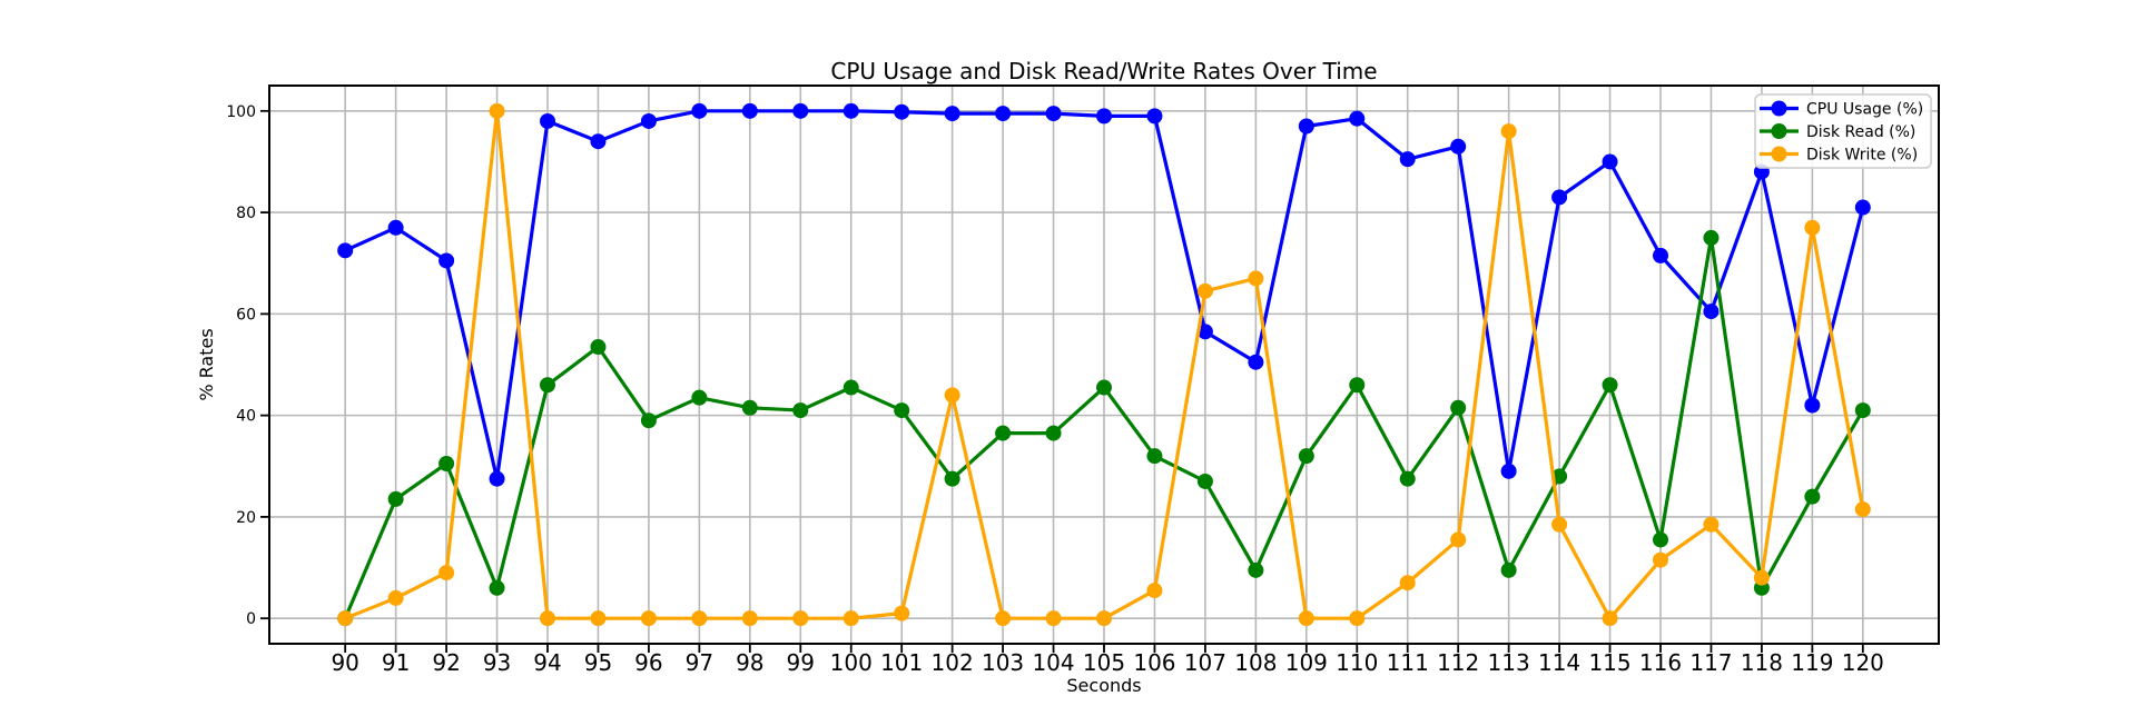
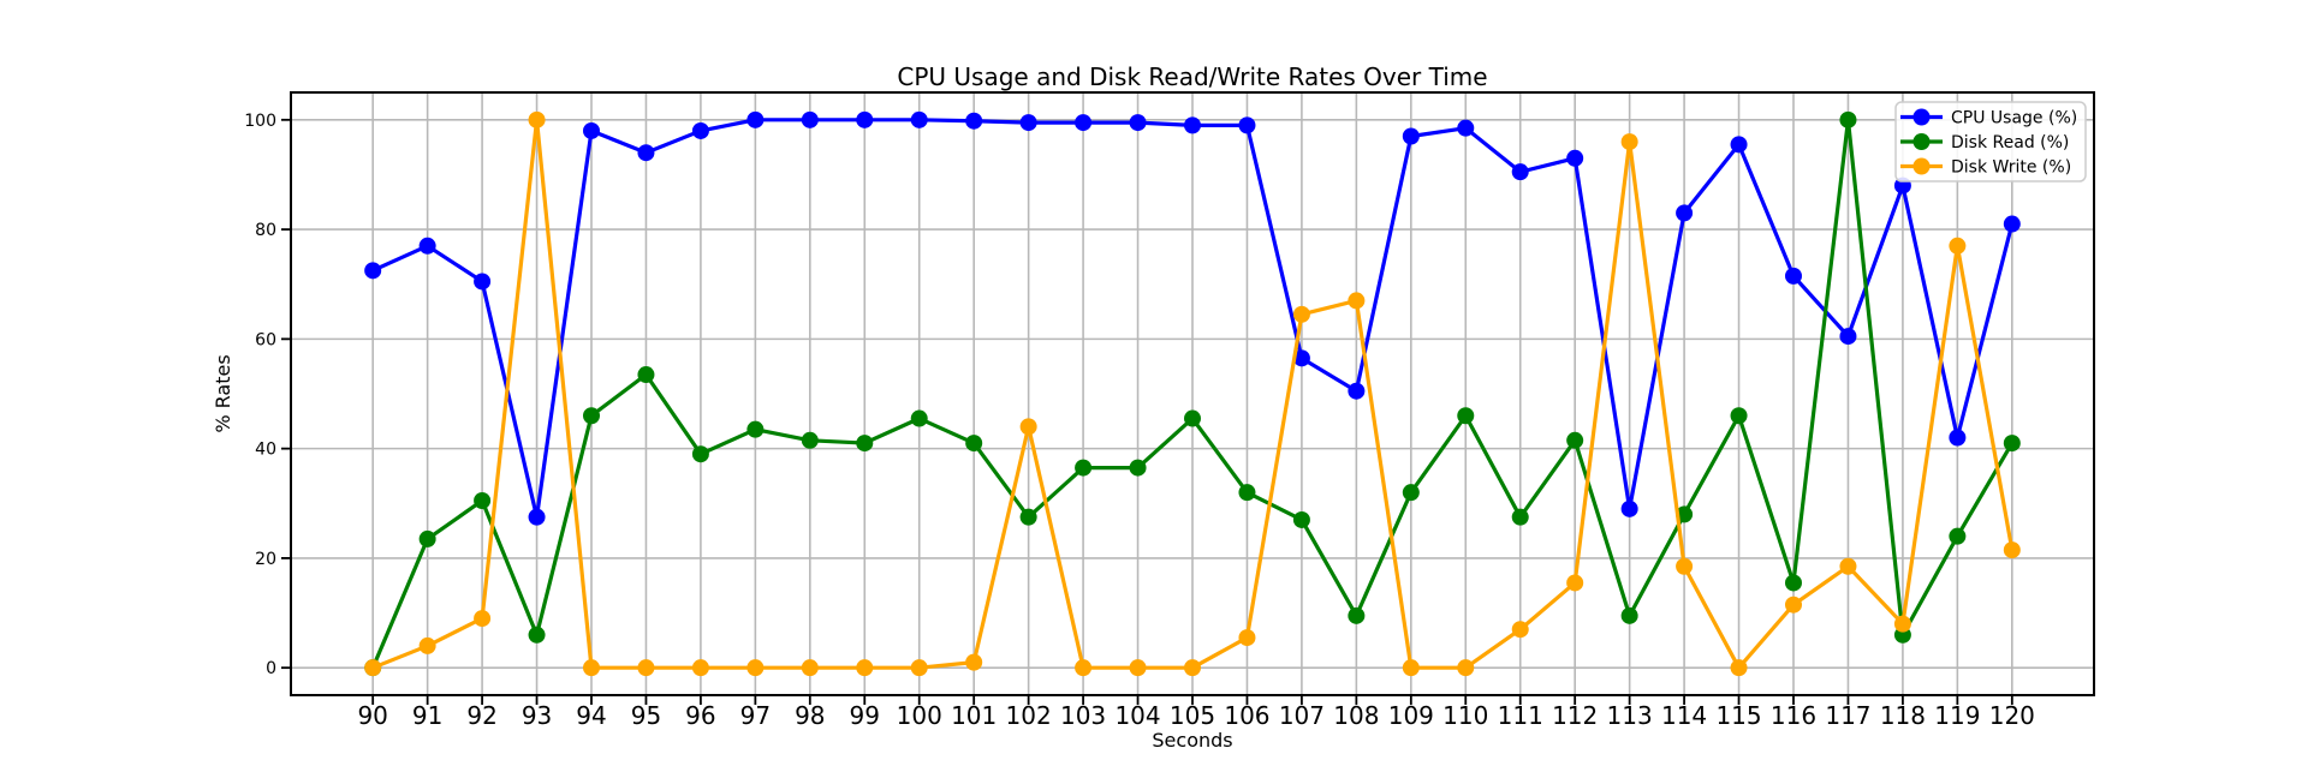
CPU Usage (%)/115: 90 -> 96
Disk Read (%)/117: 75 -> 100
